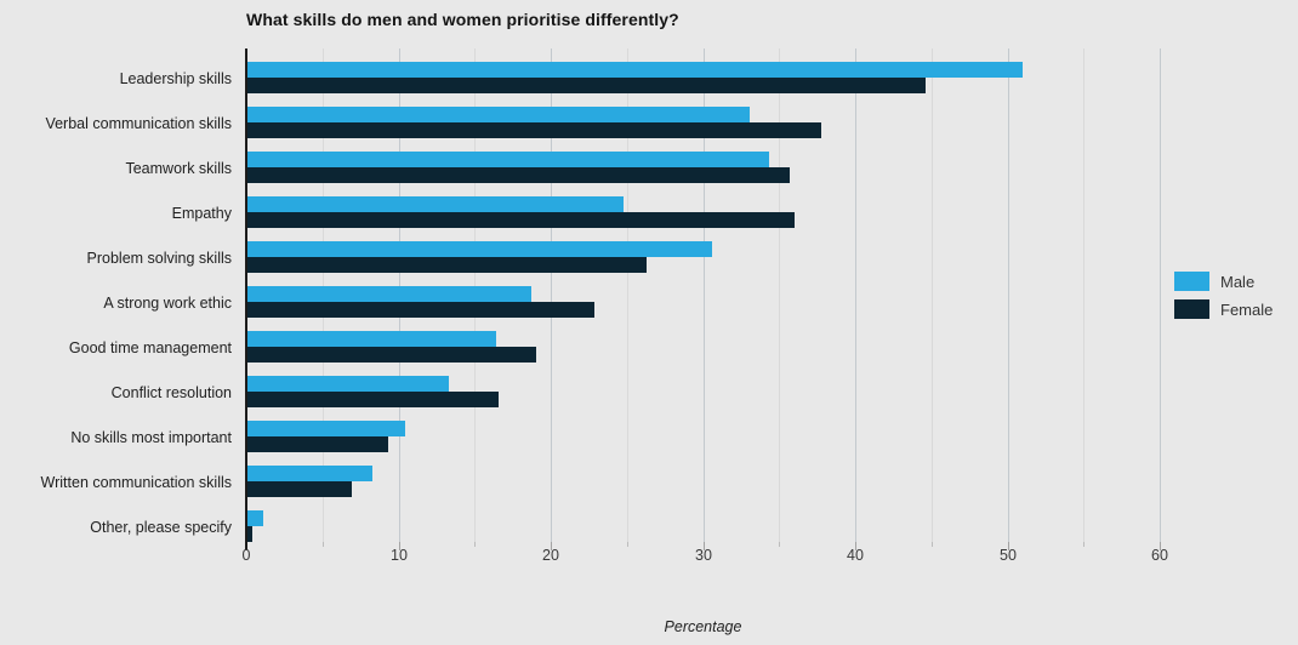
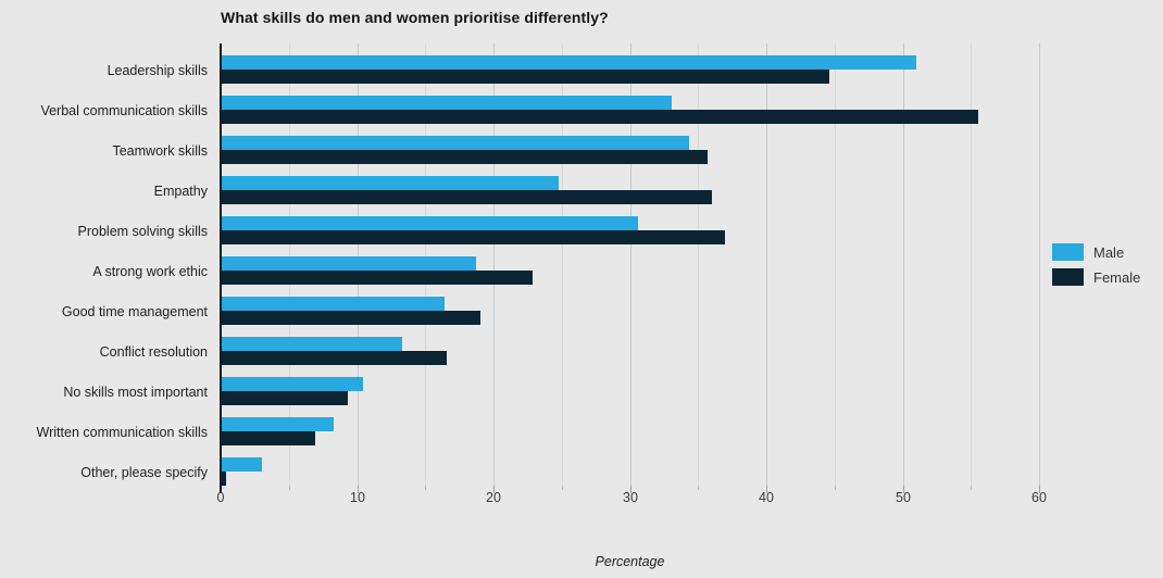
Female/Verbal communication skills: 37.8 -> 55.5
Female/Problem solving skills: 26.3 -> 37.0
Male/Other, please specify: 1.1 -> 3.0
